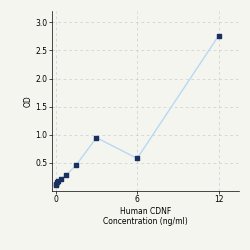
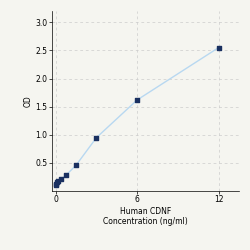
6: 0.58 -> 1.62
12: 2.76 -> 2.55
